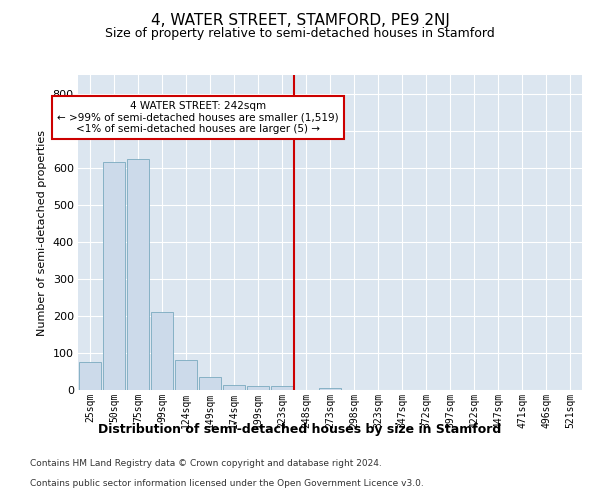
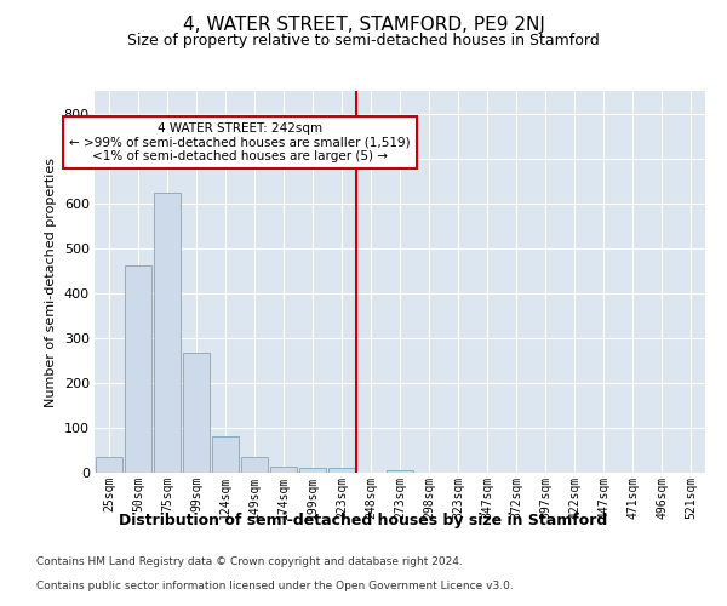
25sqm: 75 -> 35
50sqm: 615 -> 462
99sqm: 210 -> 268
